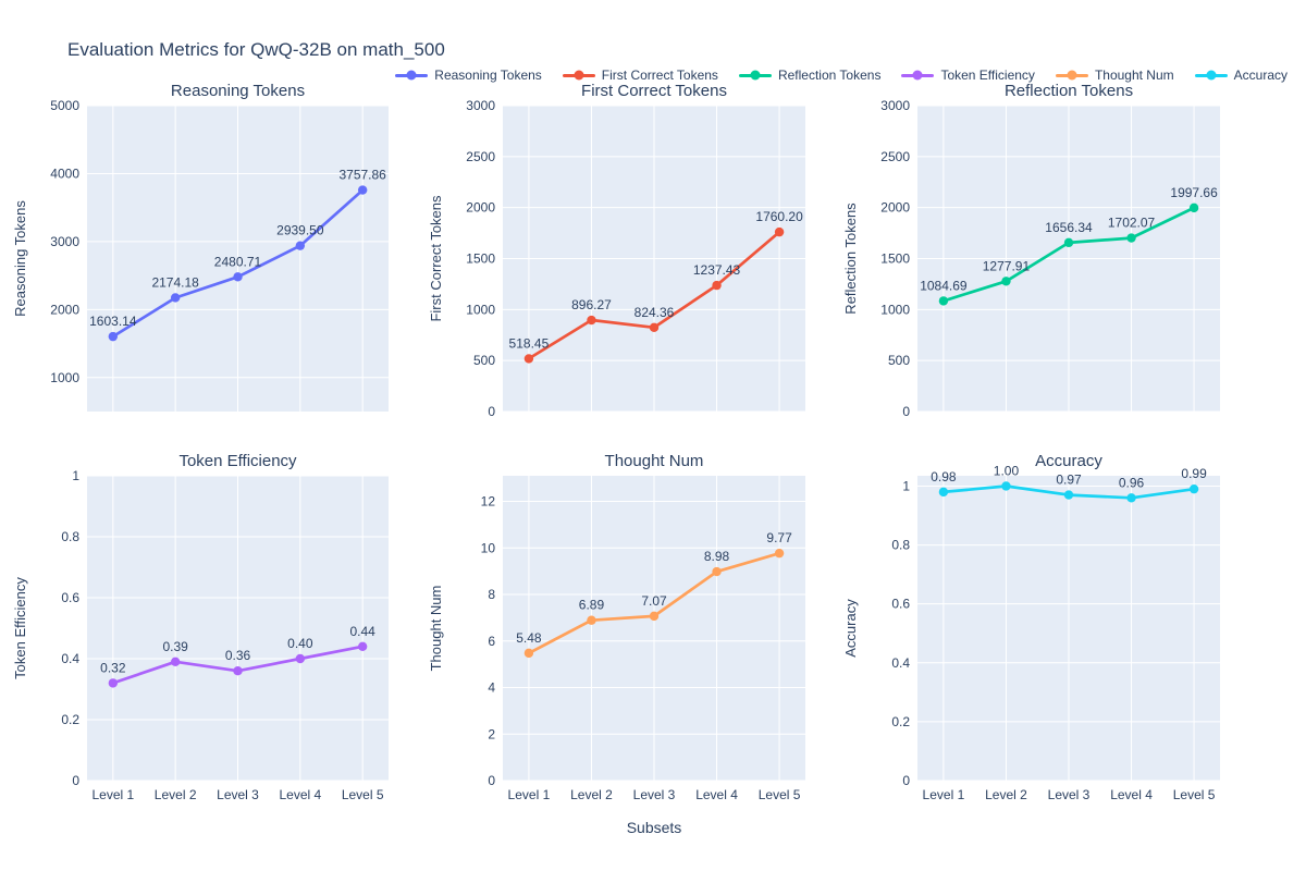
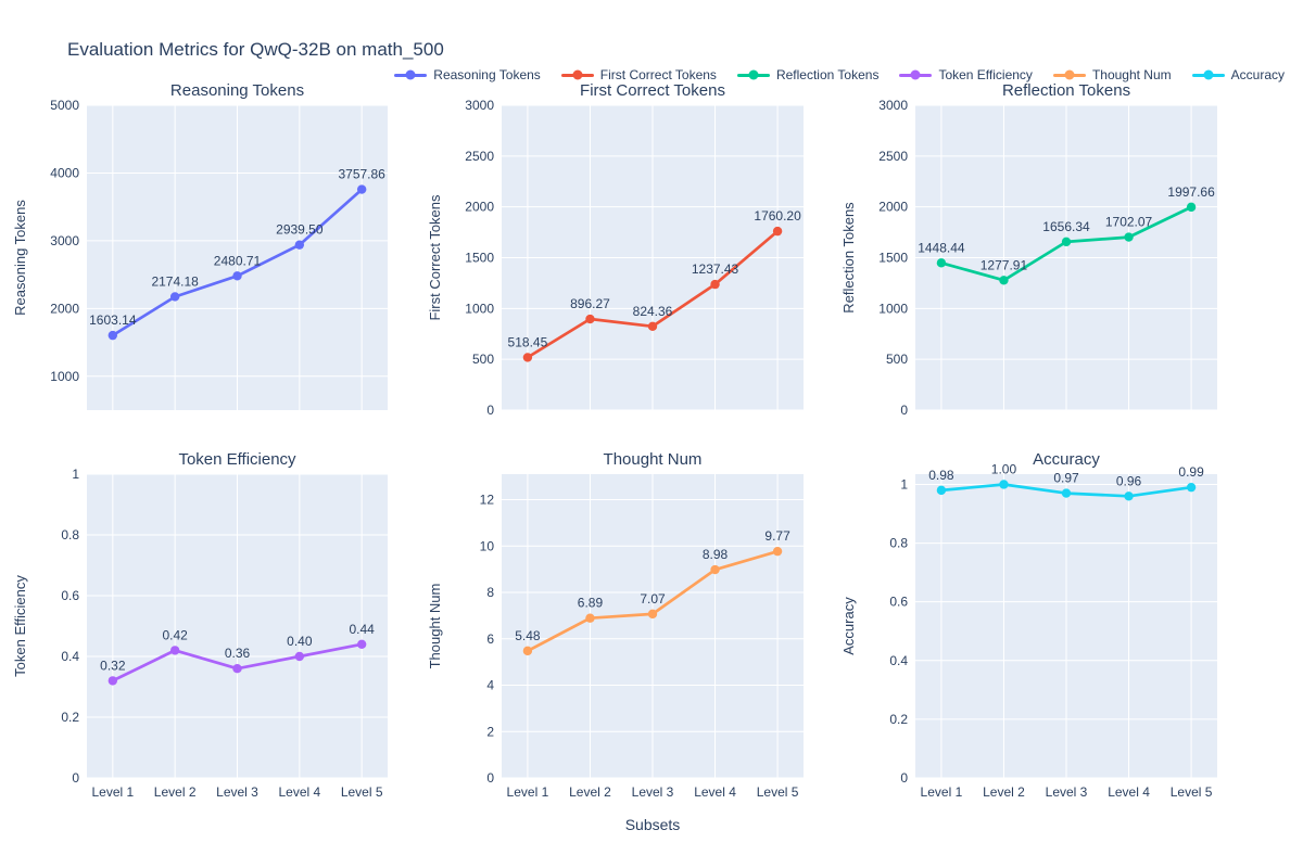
Reflection Tokens/Level 1: 1084.69 -> 1448.44
Token Efficiency/Level 2: 0.39 -> 0.42
